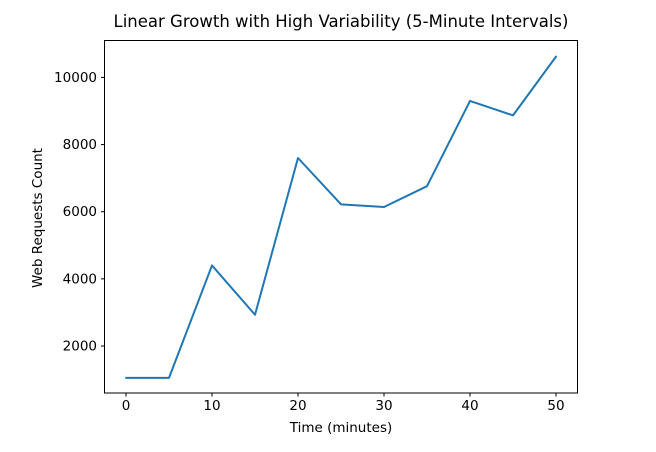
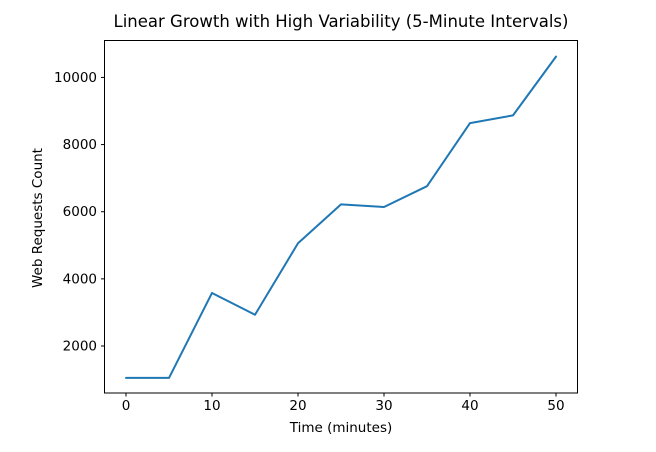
10: 4400 -> 3600
20: 7600 -> 5100
40: 9300 -> 8600
